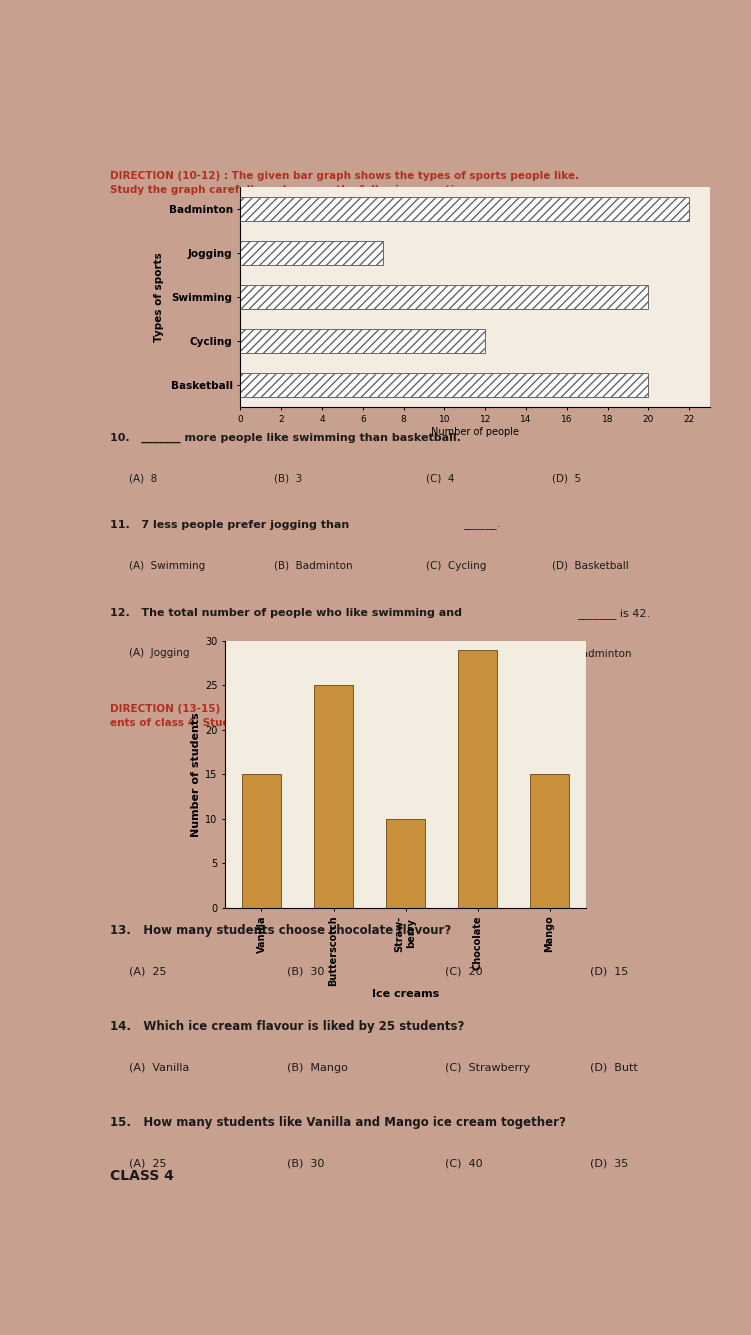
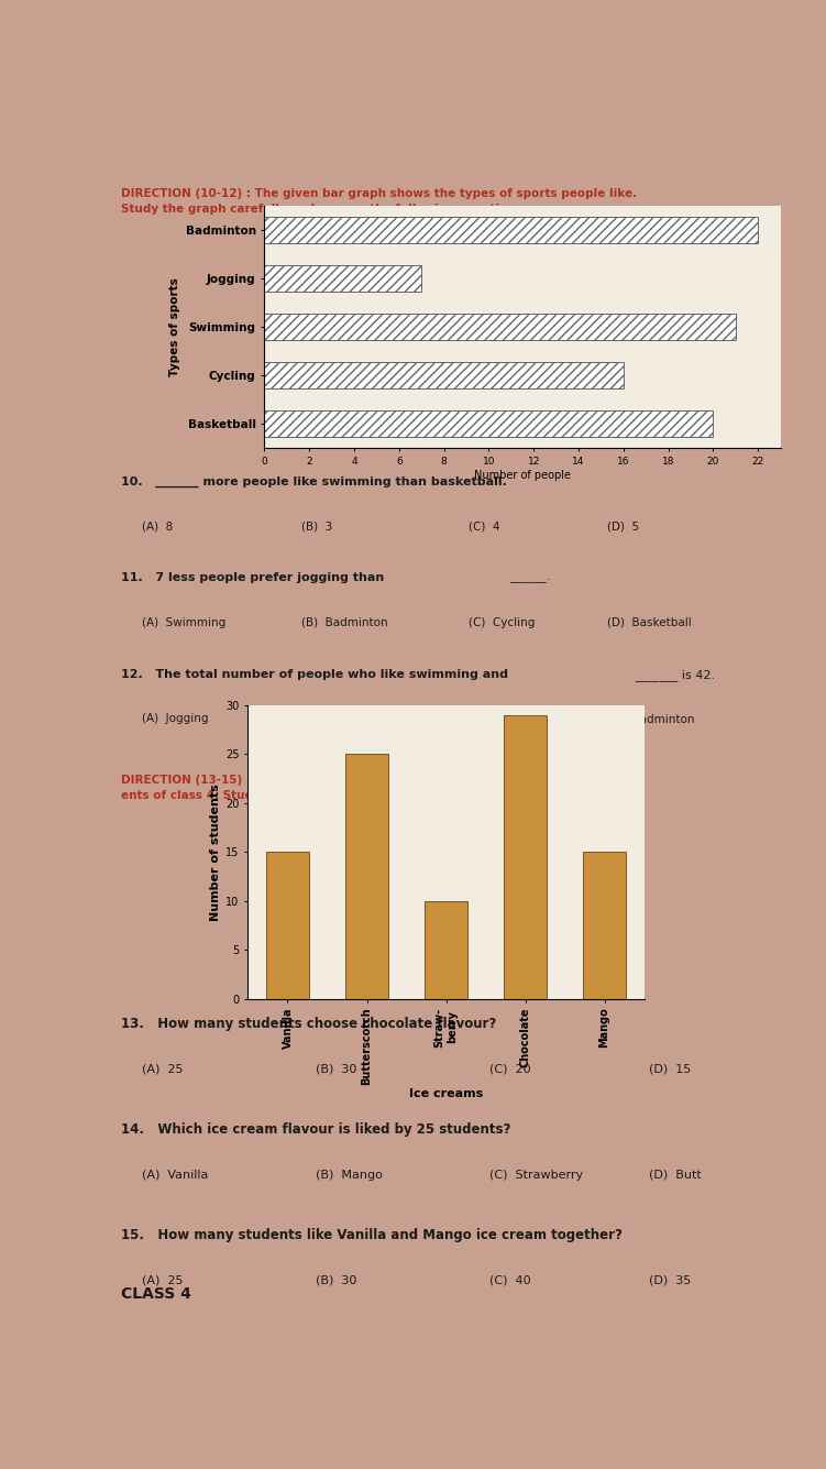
Swimming: 20 -> 21
Cycling: 12 -> 16
